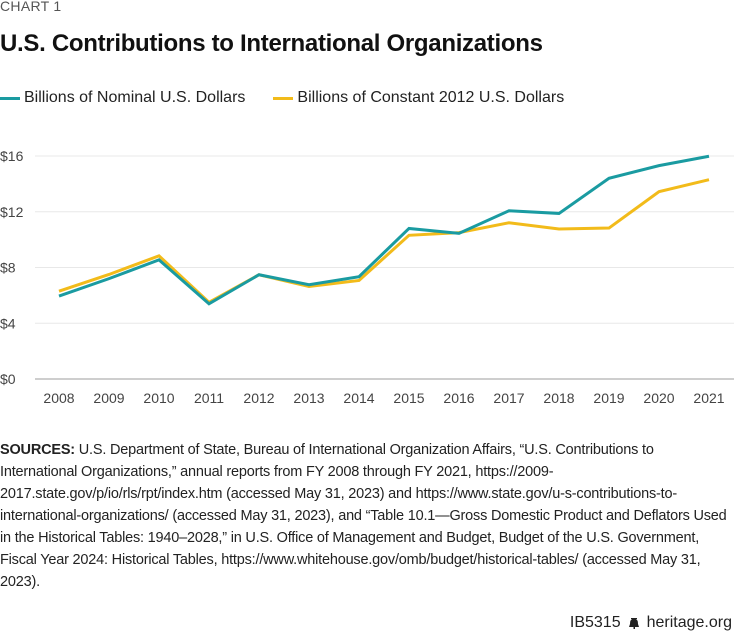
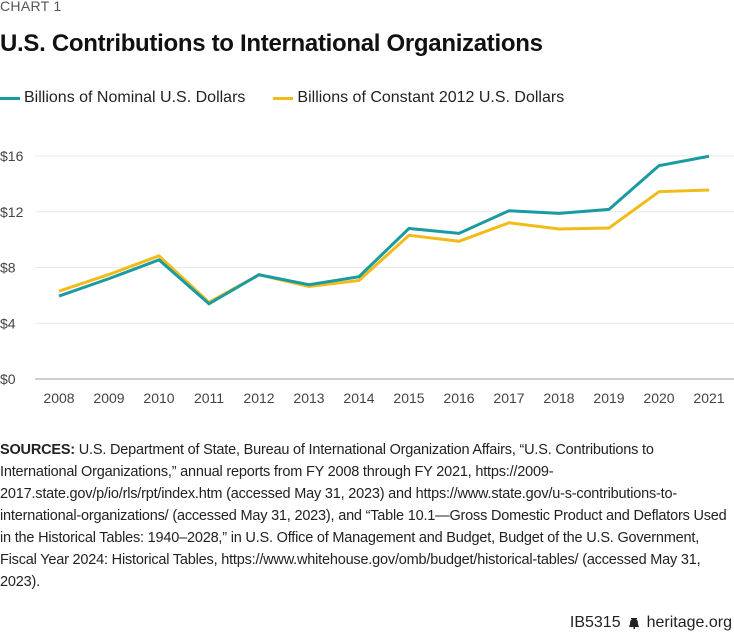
Billions of Constant 2012 U.S. Dollars/2016: $10.5 -> $9.9
Billions of Nominal U.S. Dollars/2019: $14.4 -> $12.2
Billions of Constant 2012 U.S. Dollars/2021: $14.3 -> $13.6
